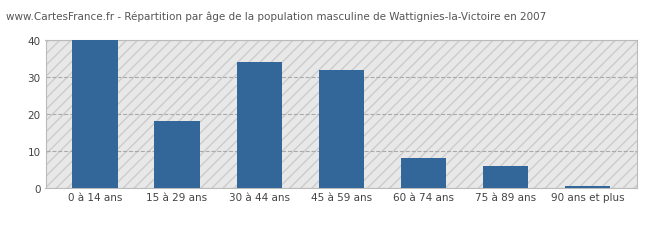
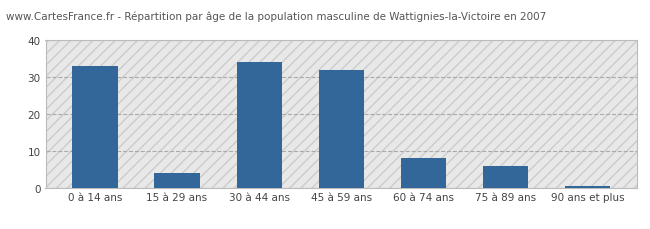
0 à 14 ans: 40.0 -> 33.0
15 à 29 ans: 18.0 -> 4.0
